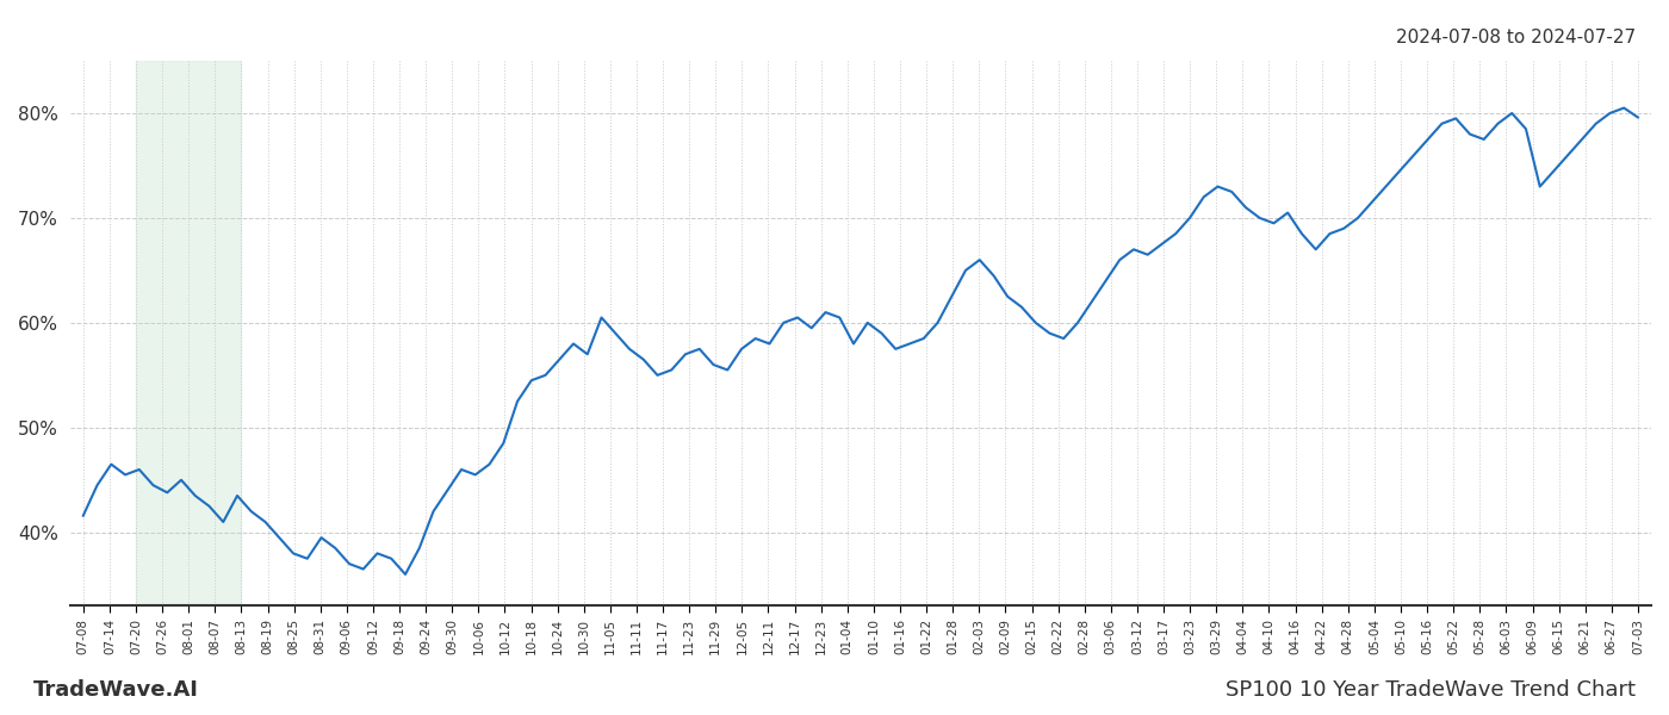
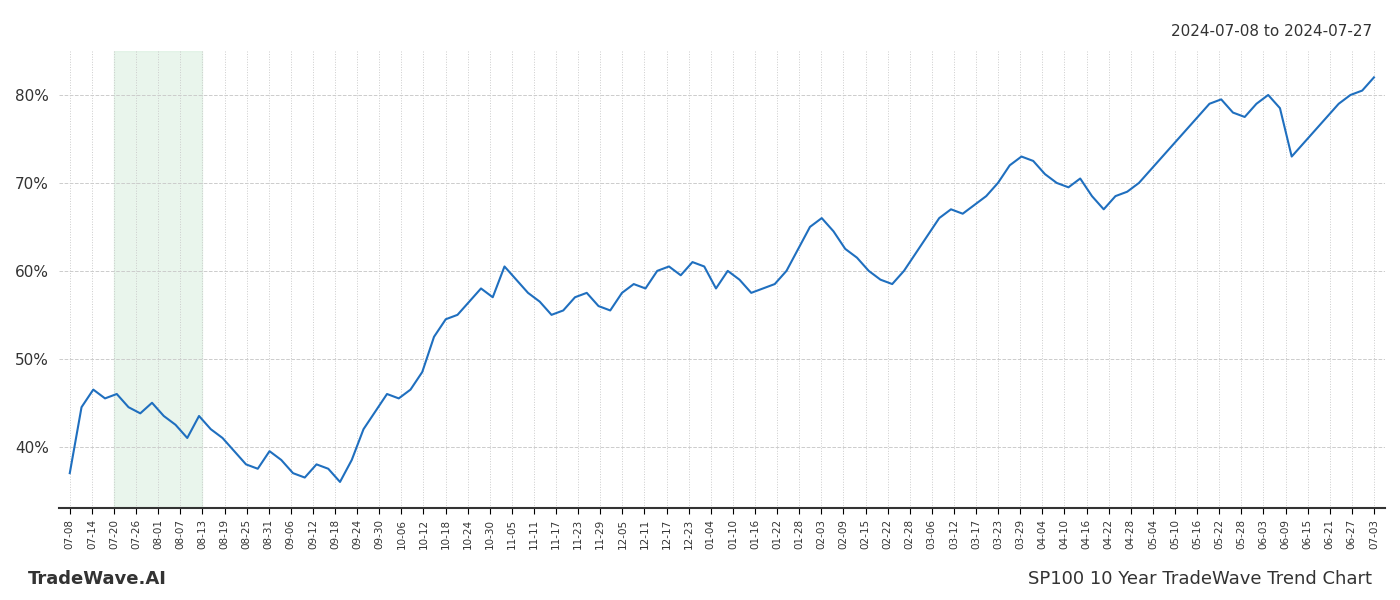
07-08: 41.6% -> 37.0%
07-03: 79.6% -> 82.0%
